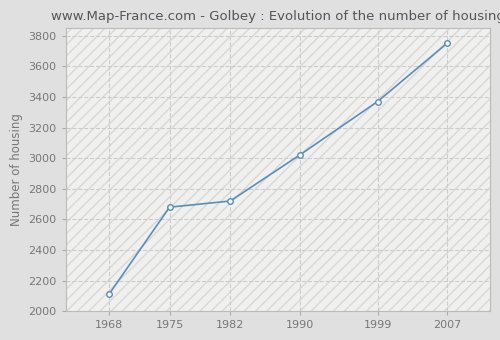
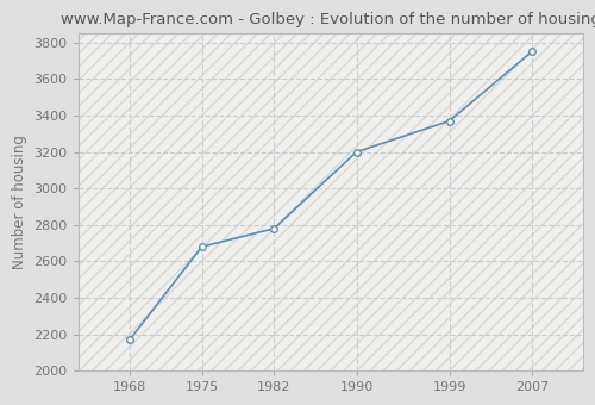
1968: 2110 -> 2170
1982: 2720 -> 2780
1990: 3020 -> 3200
